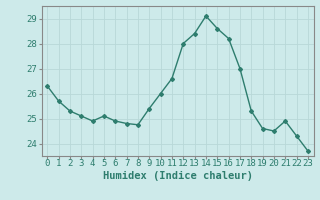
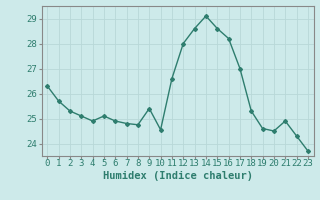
10: 26.00 -> 24.55
13: 28.40 -> 28.60
